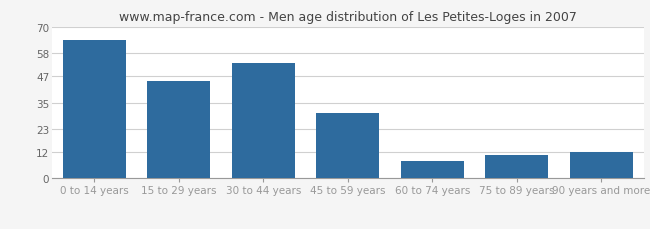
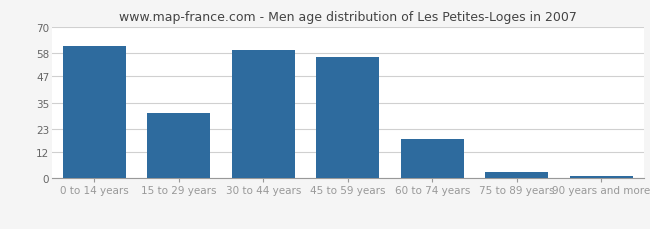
0 to 14 years: 64 -> 61
15 to 29 years: 45 -> 30
30 to 44 years: 53 -> 59
45 to 59 years: 30 -> 56
60 to 74 years: 8 -> 18
75 to 89 years: 11 -> 3
90 years and more: 12 -> 1
